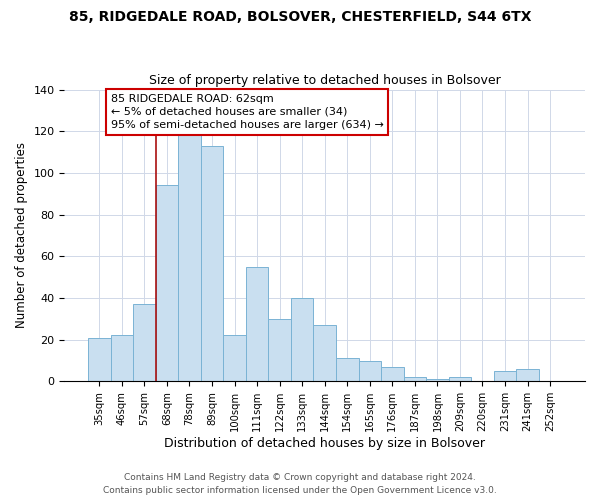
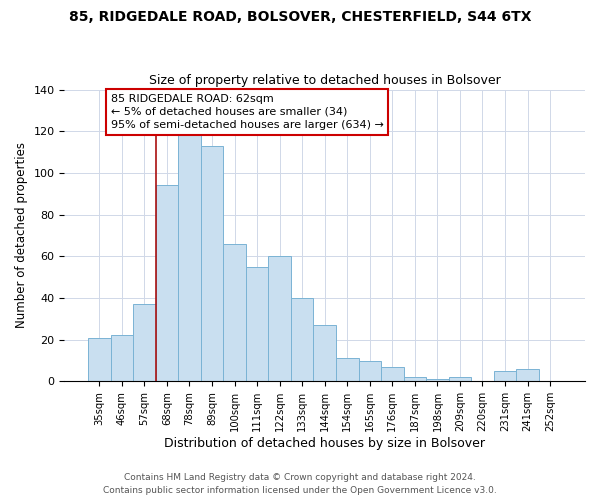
100sqm: 22 -> 66
122sqm: 30 -> 60
